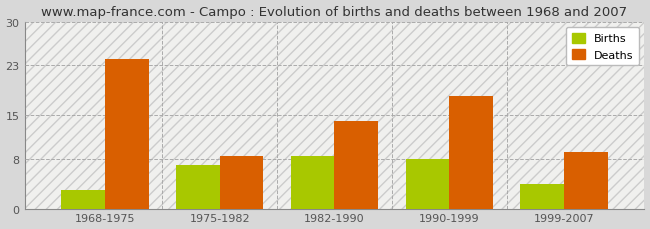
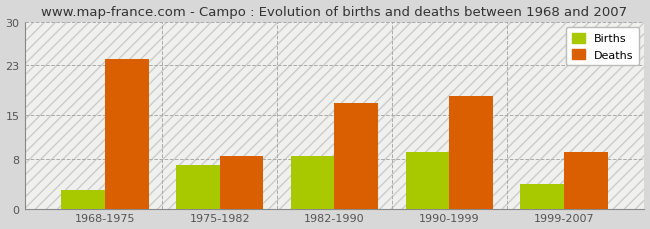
Deaths/1982-1990: 14.0 -> 17.0
Births/1990-1999: 8.0 -> 9.0
